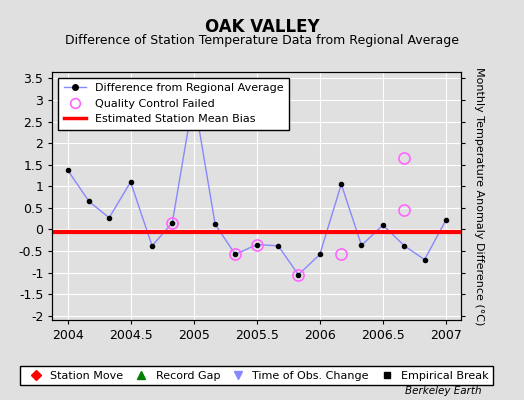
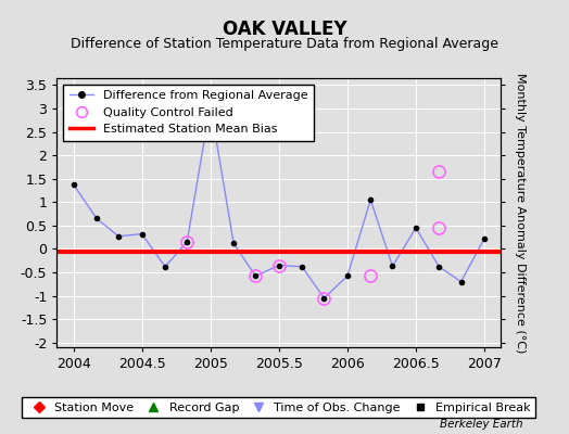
2004.5: 1.10 -> 0.32
2006.5: 0.10 -> 0.45
